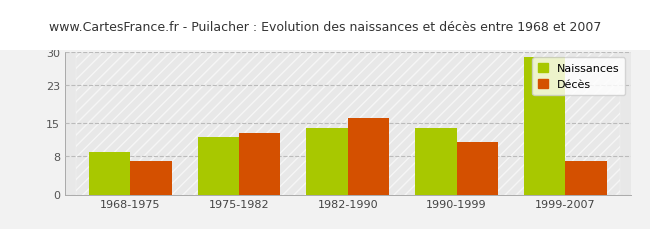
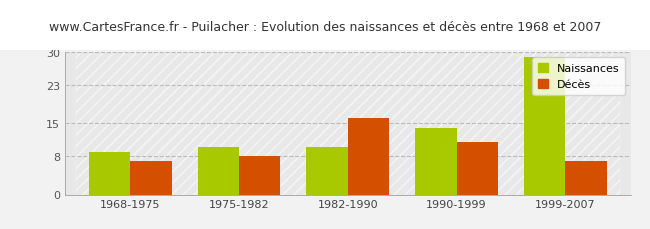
Naissances/1975-1982: 12 -> 10
Décès/1975-1982: 13 -> 8
Naissances/1982-1990: 14 -> 10
